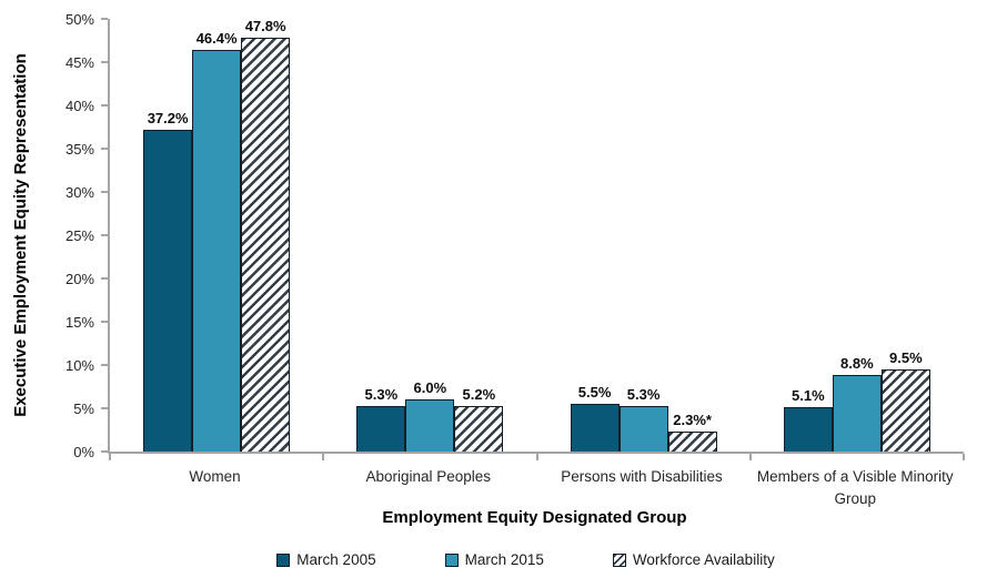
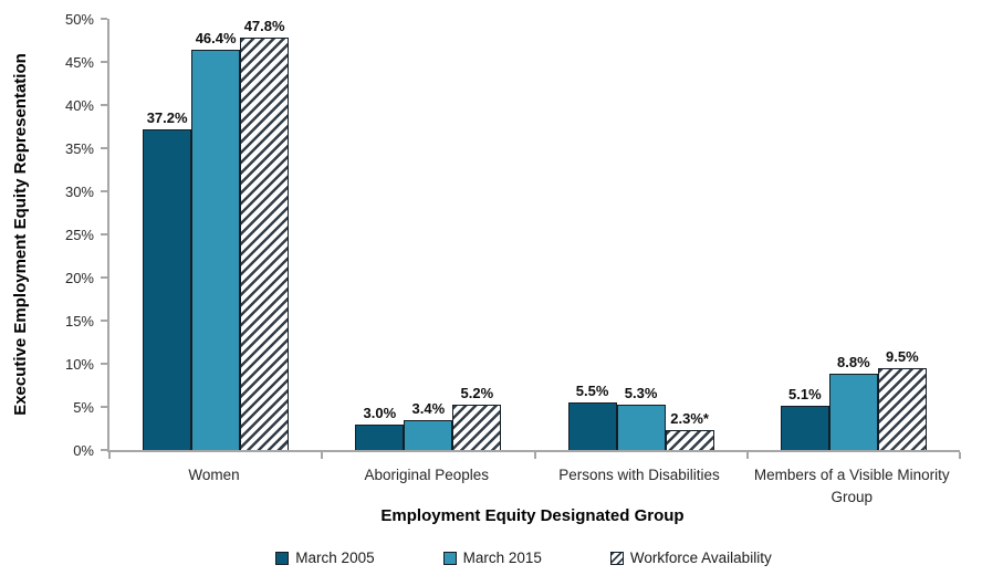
March 2005/Aboriginal Peoples: 5.3% -> 3.0%
March 2015/Aboriginal Peoples: 6.0% -> 3.4%
